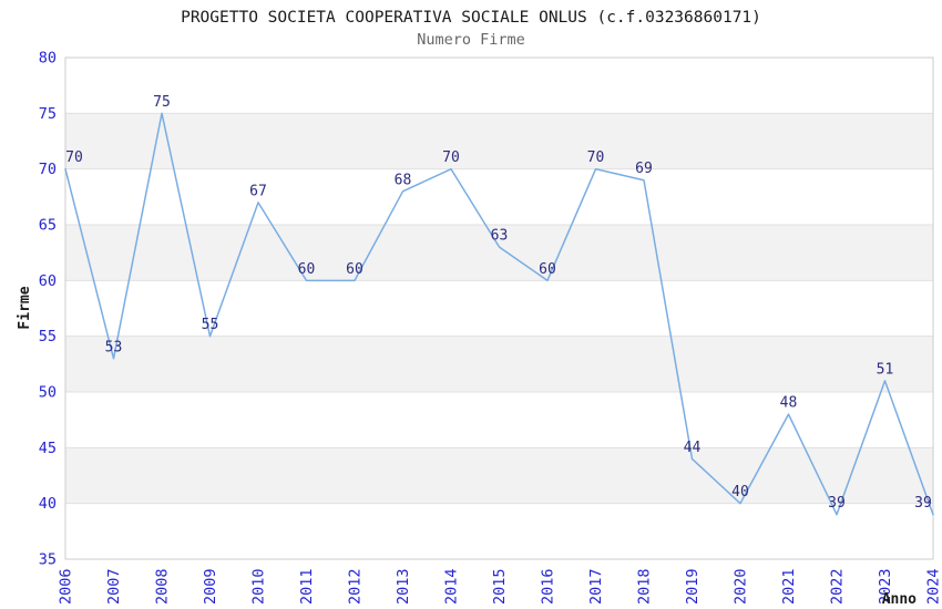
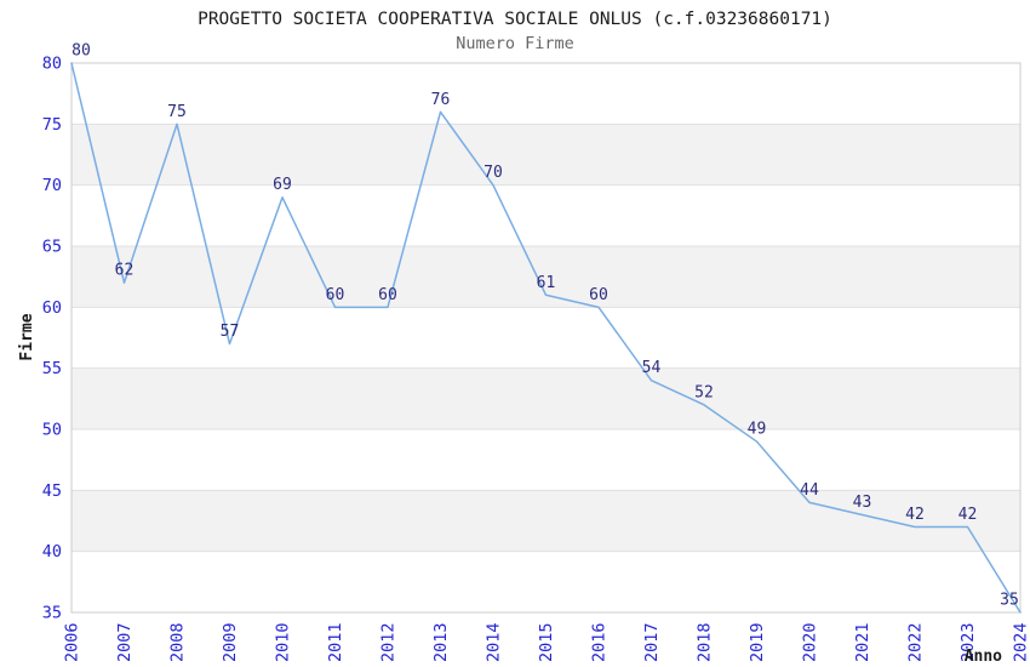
2006: 70 -> 80
2007: 53 -> 62
2009: 55 -> 57
2010: 67 -> 69
2013: 68 -> 76
2015: 63 -> 61
2017: 70 -> 54
2018: 69 -> 52
2019: 44 -> 49
2020: 40 -> 44
2021: 48 -> 43
2022: 39 -> 42
2023: 51 -> 42
2024: 39 -> 35
